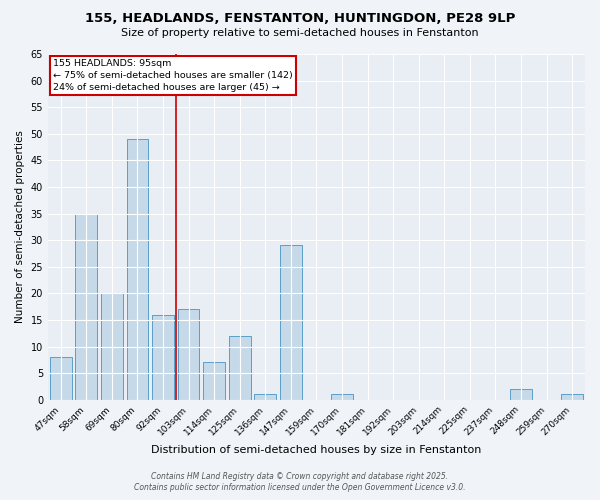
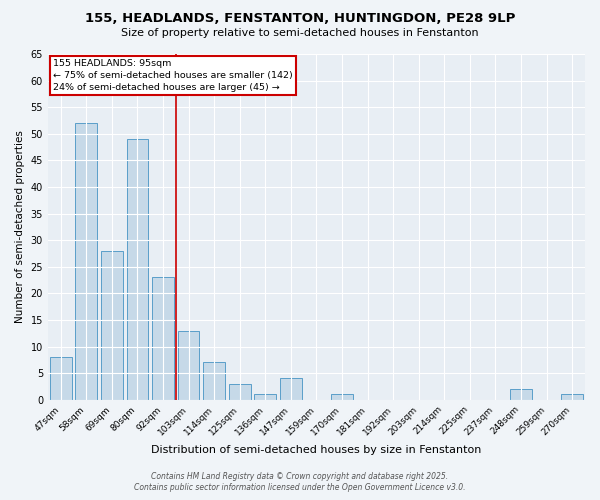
58sqm: 35 -> 52
69sqm: 20 -> 28
92sqm: 16 -> 23
103sqm: 17 -> 13
125sqm: 12 -> 3
147sqm: 29 -> 4
